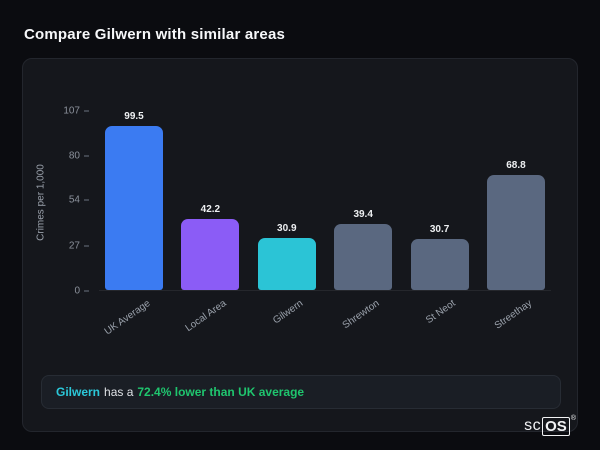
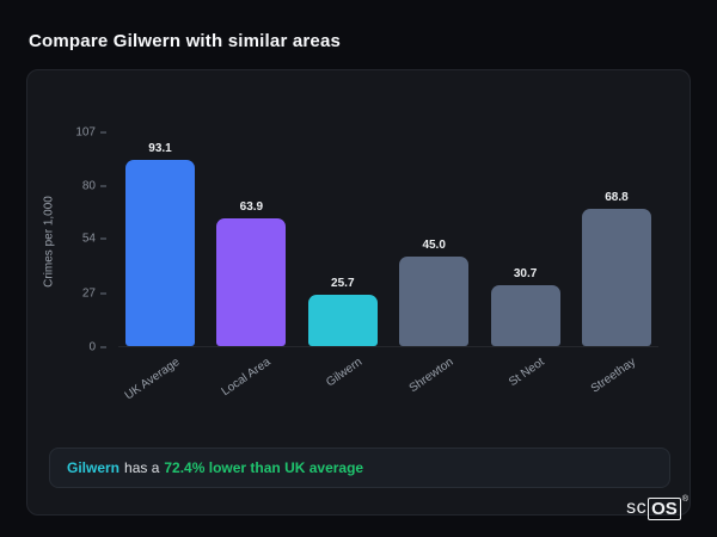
UK Average: 99.5 -> 93.1
Local Area: 42.2 -> 63.9
Gilwern: 30.9 -> 25.7
Shrewton: 39.4 -> 45.0
